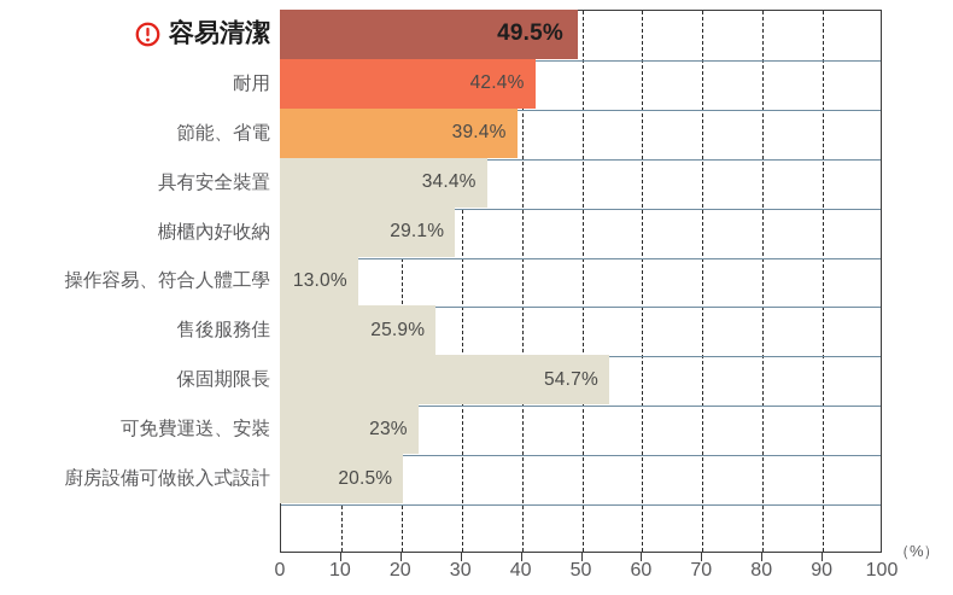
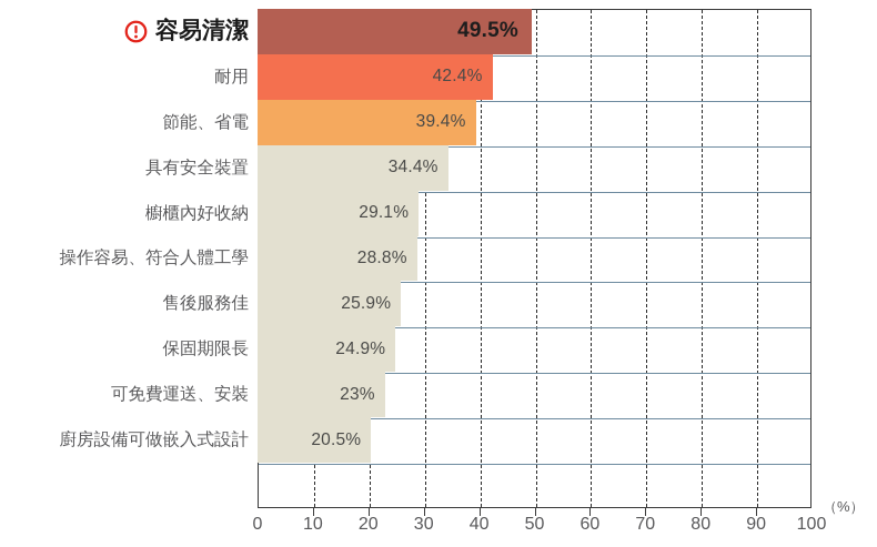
操作容易、符合人體工學: 13.0% -> 28.8%
保固期限長: 54.7% -> 24.9%
